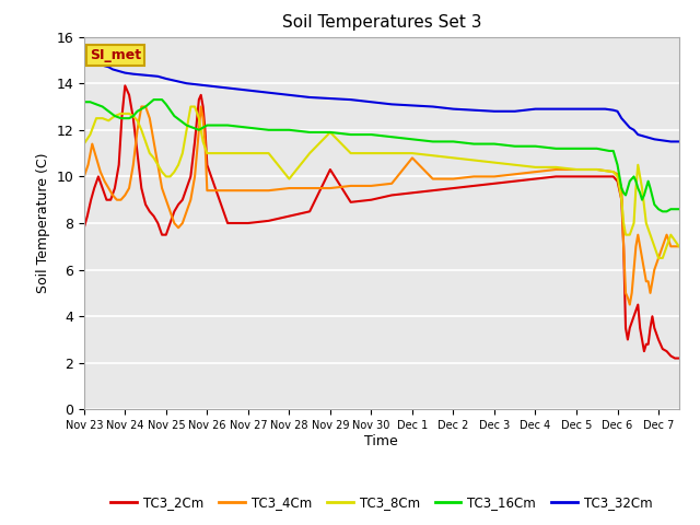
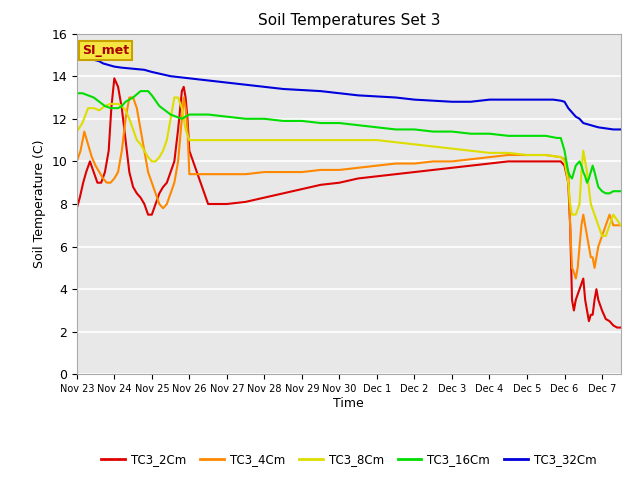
TC3_8Cm/Nov 28: 9.9 -> 11.0
TC3_2Cm/Nov 29: 10.3 -> 8.7
TC3_8Cm/Nov 29: 11.9 -> 11.0
TC3_4Cm/Dec 1: 10.8 -> 9.8
